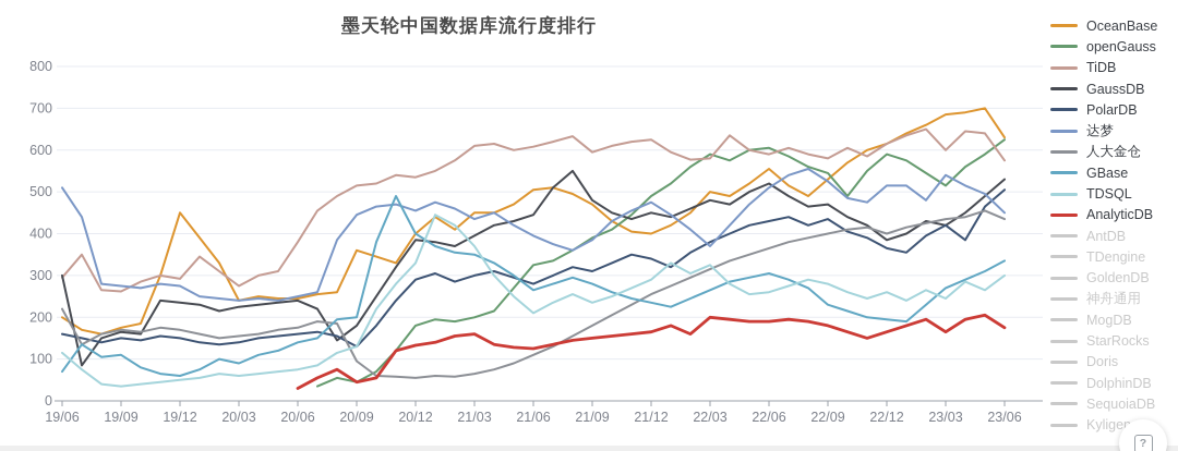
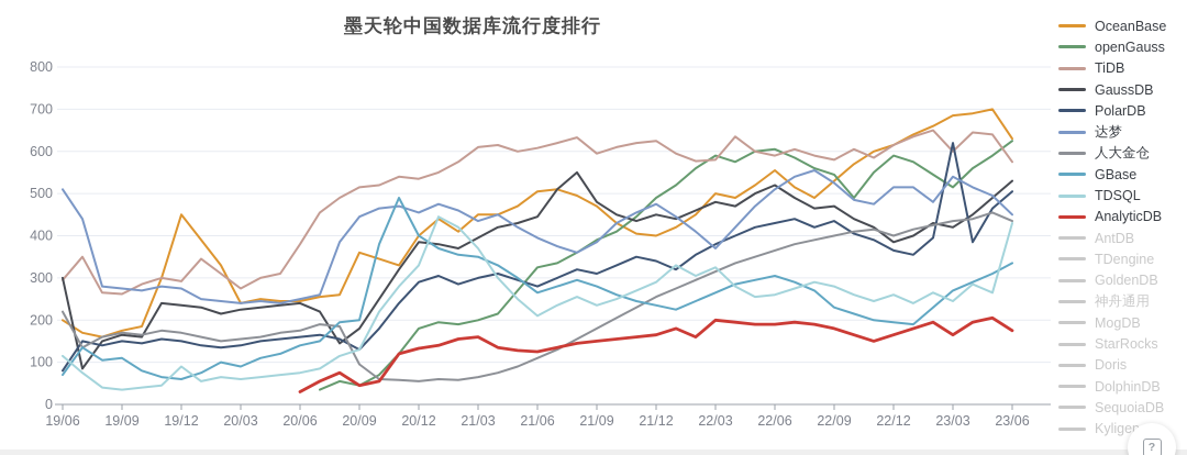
PolarDB/19/06: 160 -> 80
TDSQL/19/12: 50 -> 90
PolarDB/23/03: 420 -> 620
TDSQL/23/06: 300 -> 430
